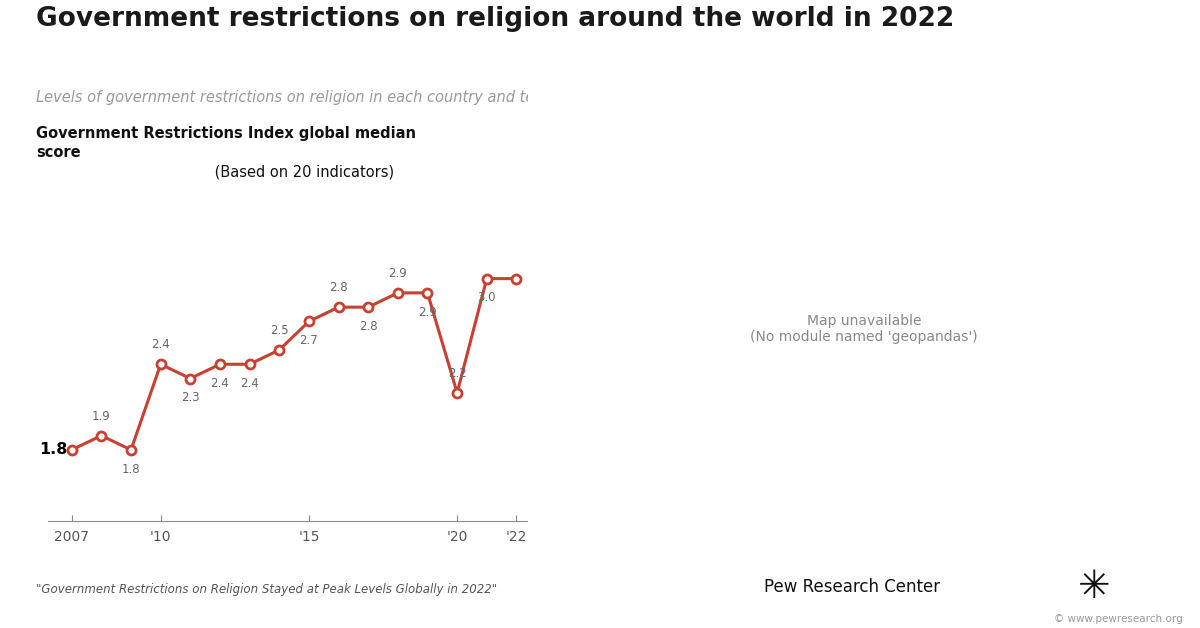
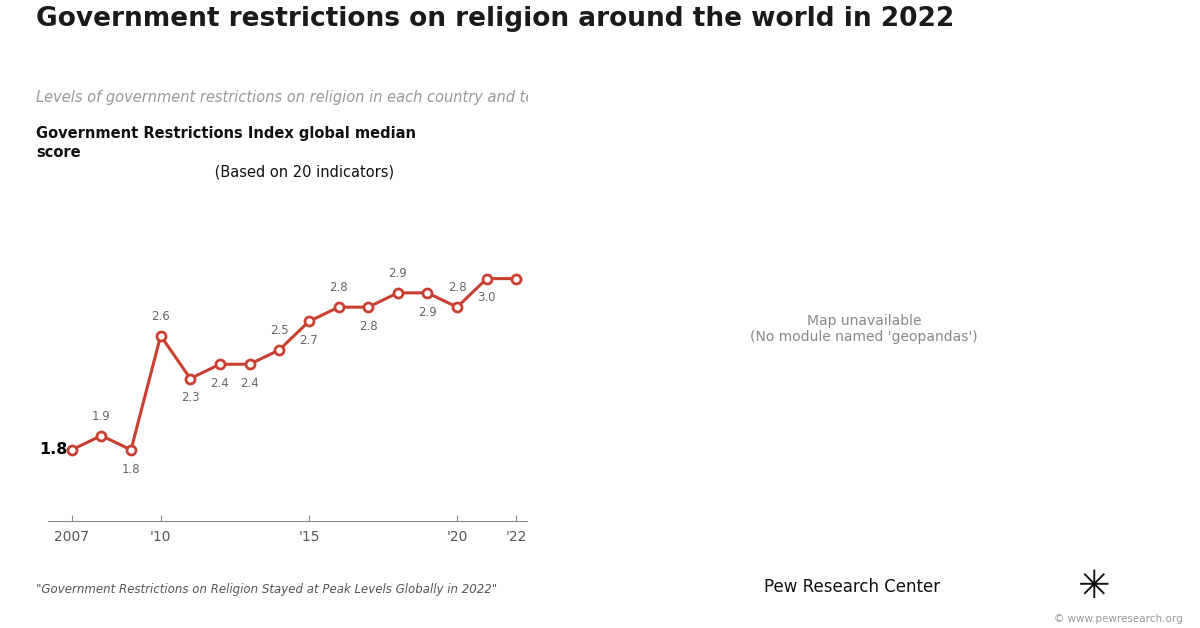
'10: 2.4 -> 2.6
'20: 2.2 -> 2.8
